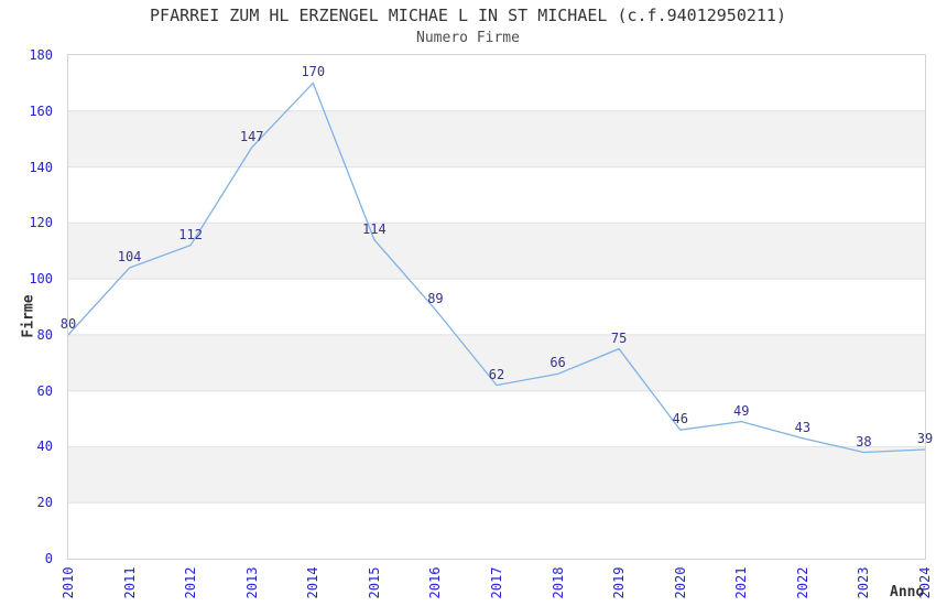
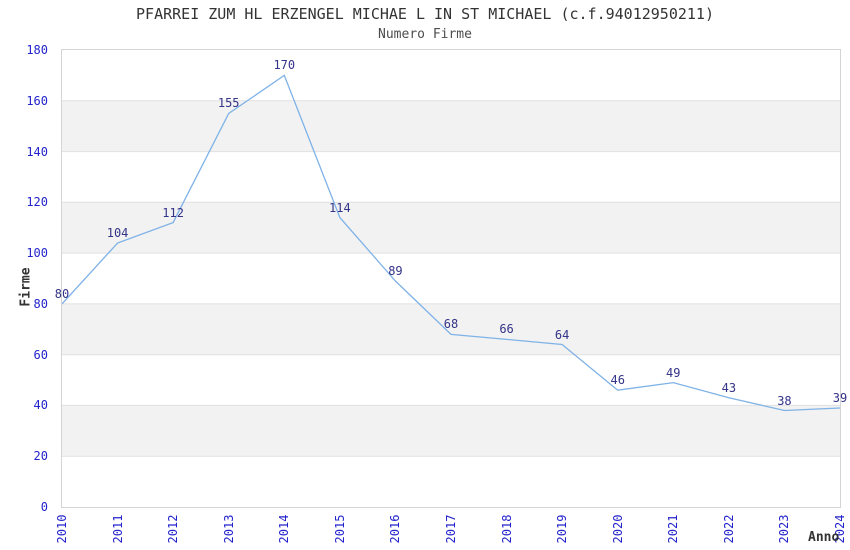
2013: 147 -> 155
2017: 62 -> 68
2019: 75 -> 64
